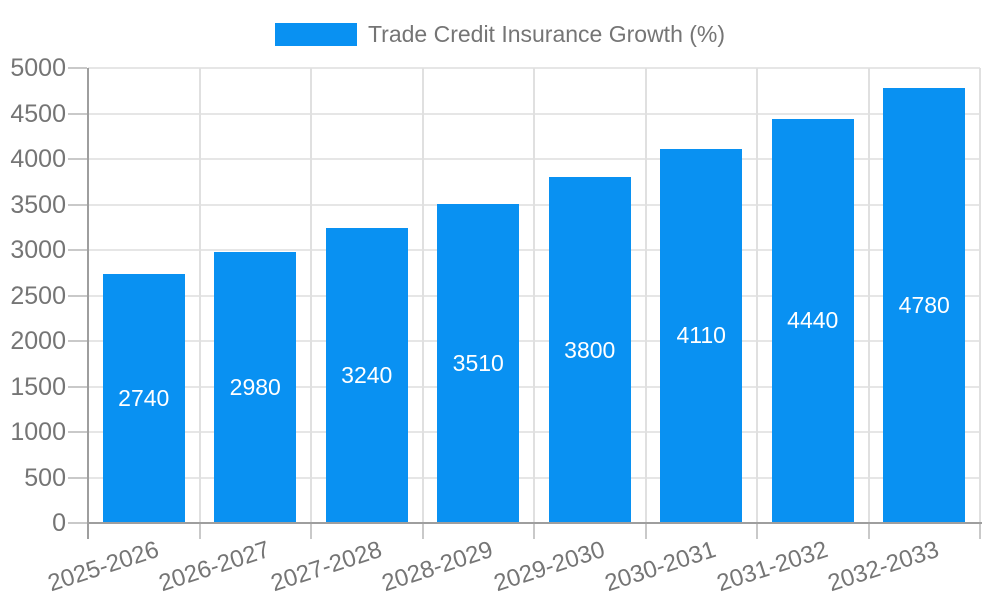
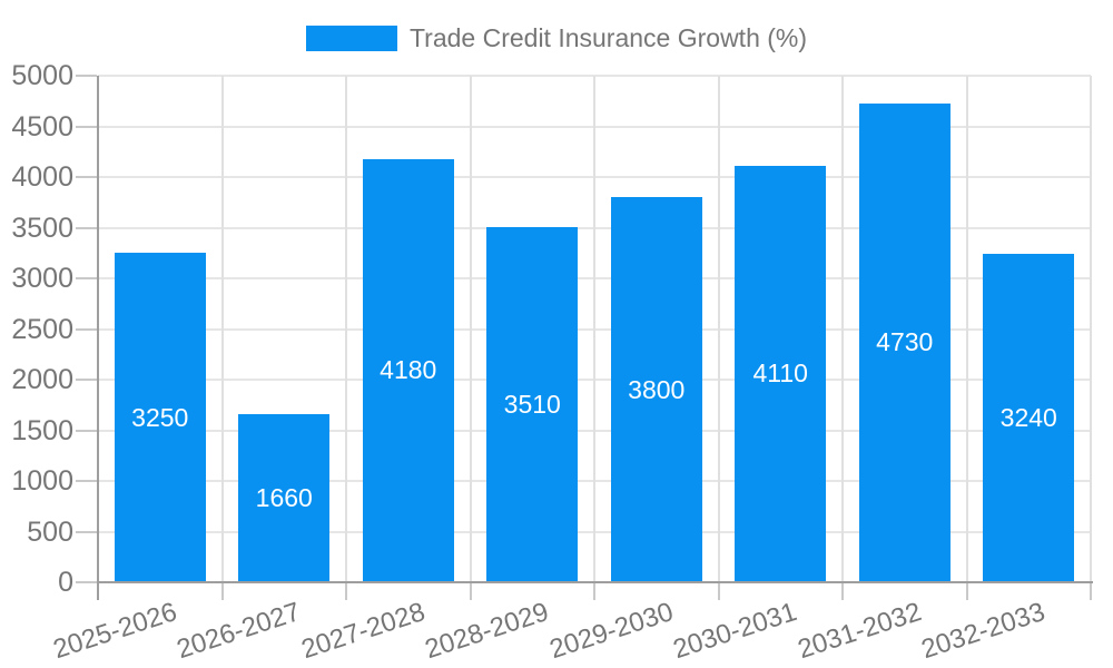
2025-2026: 2740 -> 3250
2026-2027: 2980 -> 1660
2027-2028: 3240 -> 4180
2031-2032: 4440 -> 4730
2032-2033: 4780 -> 3240
